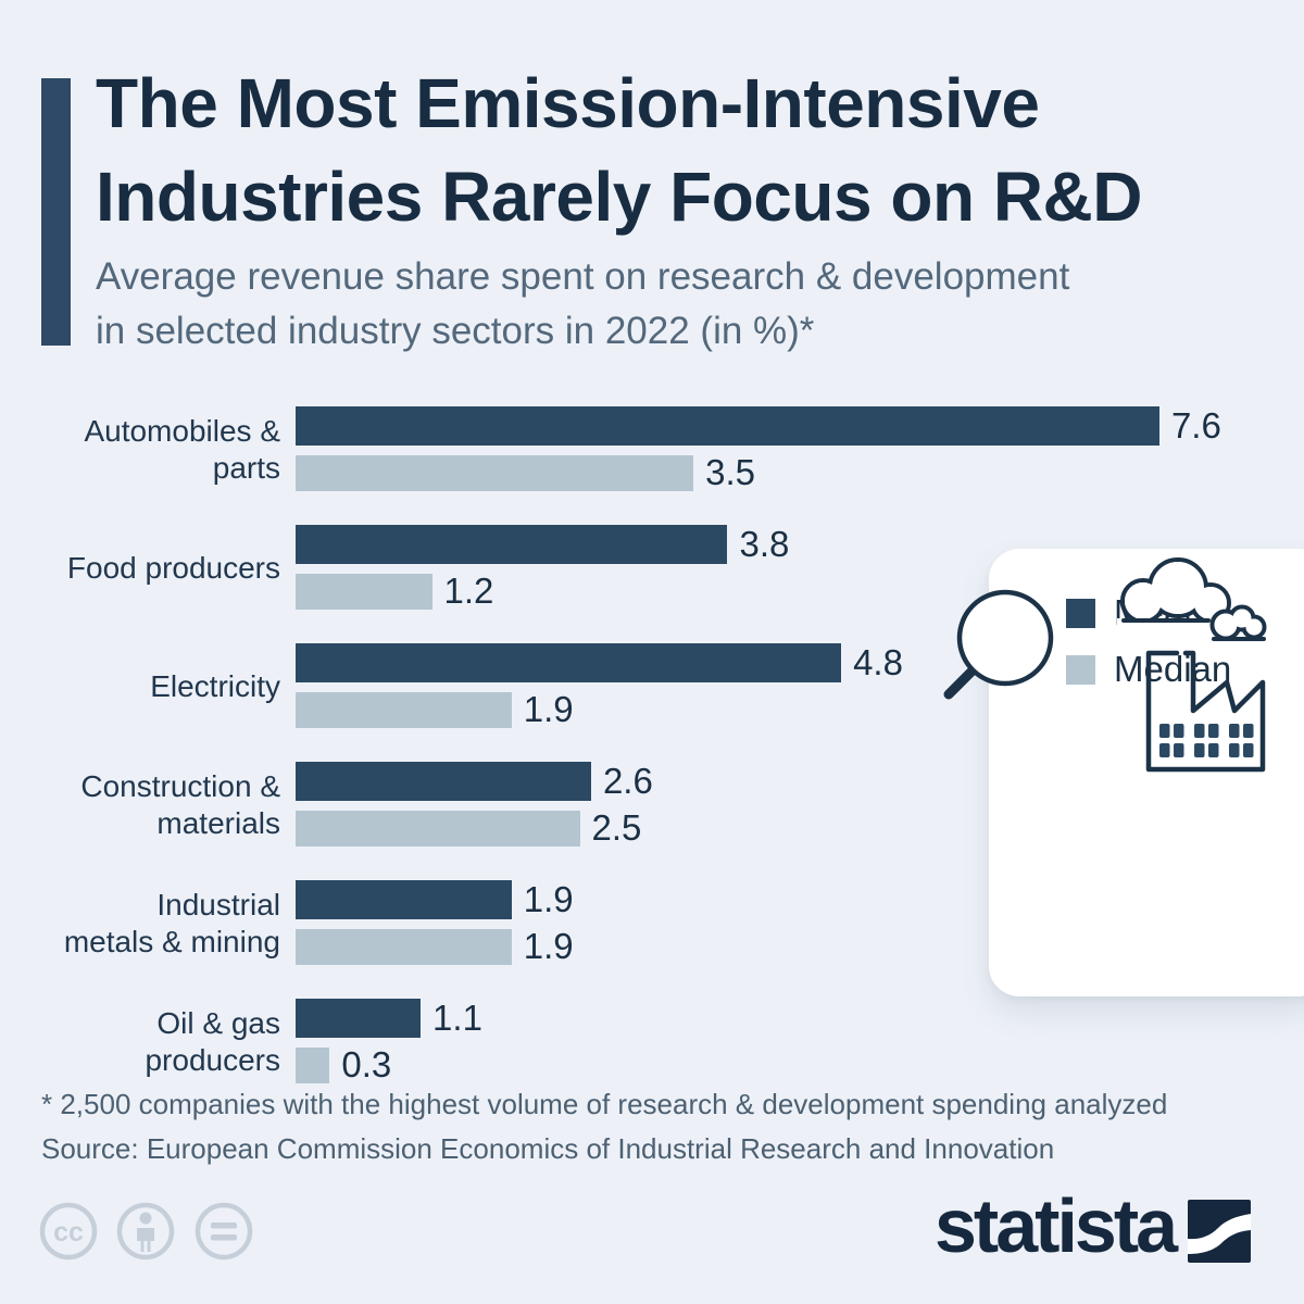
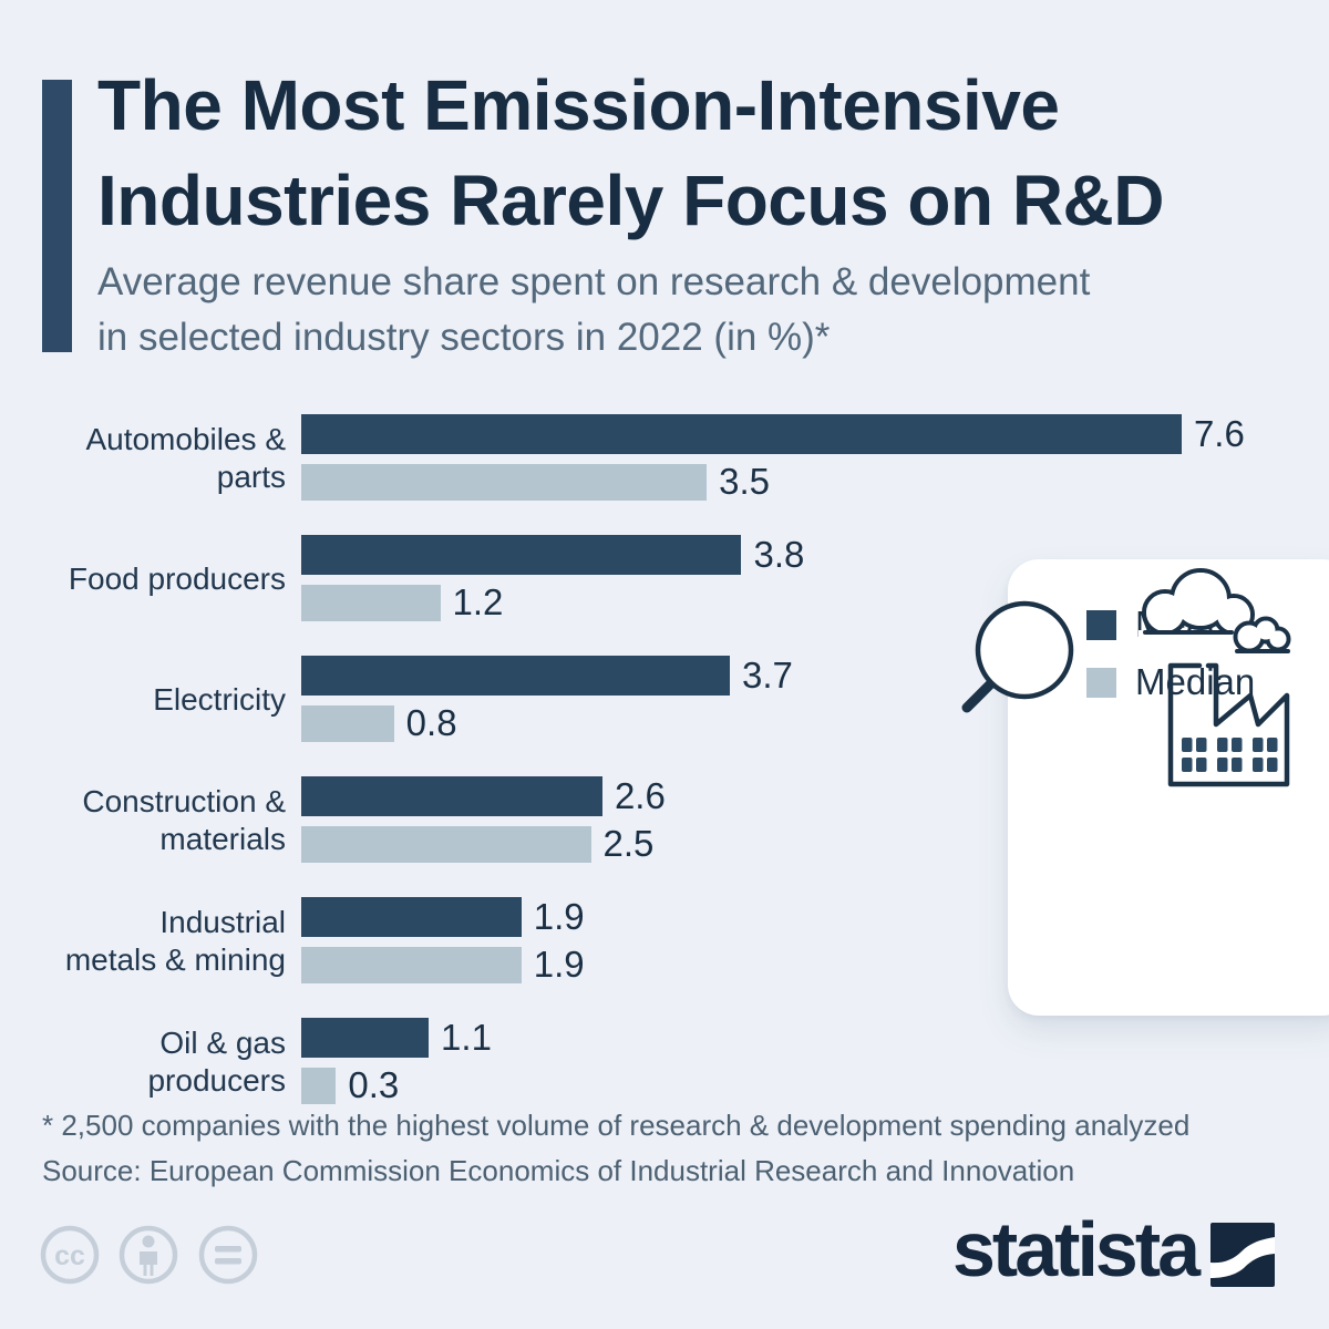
Mean/Electricity: 4.8 -> 3.7
Median/Electricity: 1.9 -> 0.8
